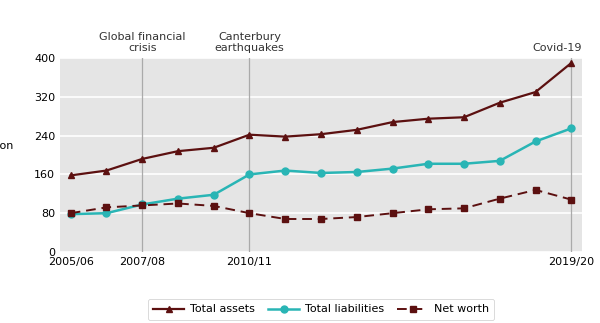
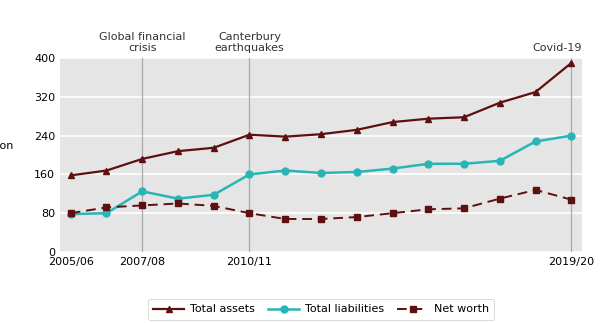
Total liabilities/2007/08: 98 -> 125
Total liabilities/2019/20: 255 -> 240
